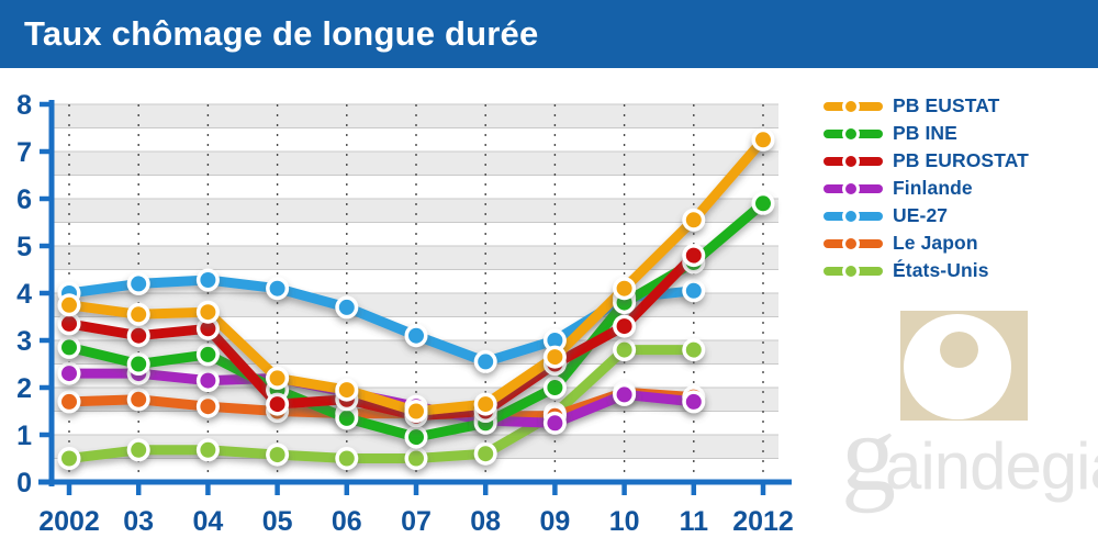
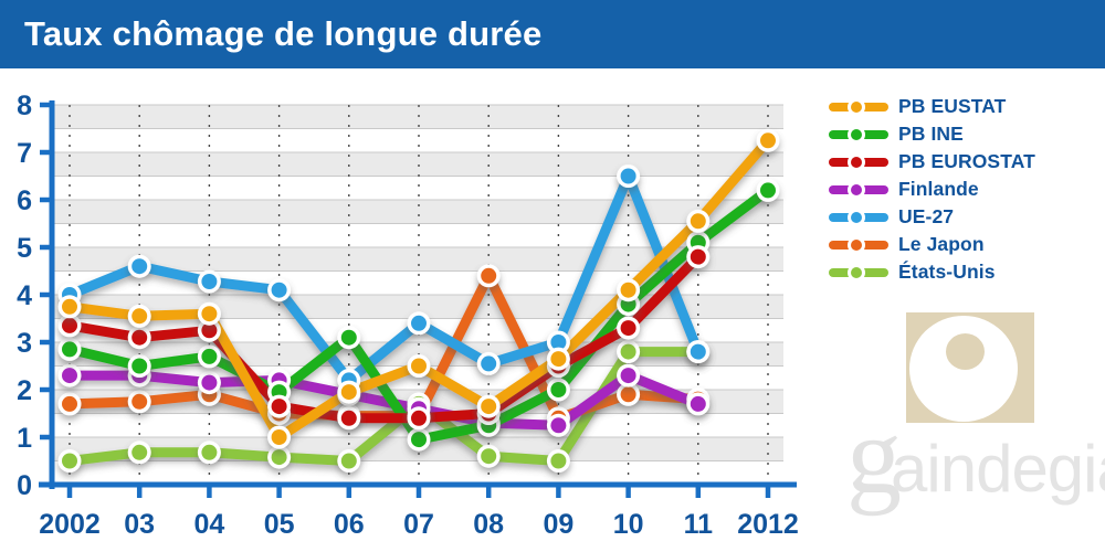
UE-27/03: 4.2 -> 4.6
Le Japon/04: 1.6 -> 1.9
PB EUSTAT/05: 2.2 -> 1.0
PB INE/06: 1.4 -> 3.1
PB EUROSTAT/06: 1.8 -> 1.4
UE-27/06: 3.7 -> 2.2
PB EUSTAT/07: 1.5 -> 2.5
UE-27/07: 3.1 -> 3.4
États-Unis/07: 0.5 -> 1.7
Le Japon/08: 1.4 -> 4.4
États-Unis/09: 1.4 -> 0.5
Finlande/10: 1.9 -> 2.3
UE-27/10: 3.9 -> 6.5
PB INE/11: 4.7 -> 5.1
UE-27/11: 4.0 -> 2.8
PB INE/2012: 5.9 -> 6.2
